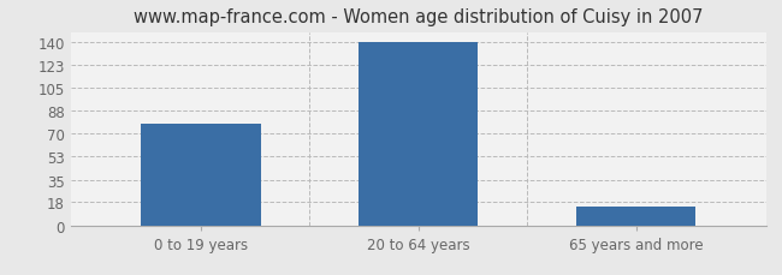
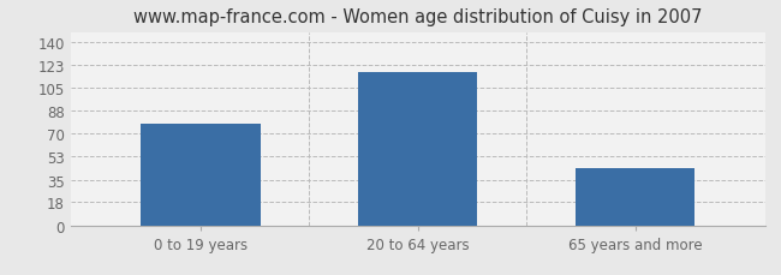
20 to 64 years: 140 -> 117
65 years and more: 14 -> 44
